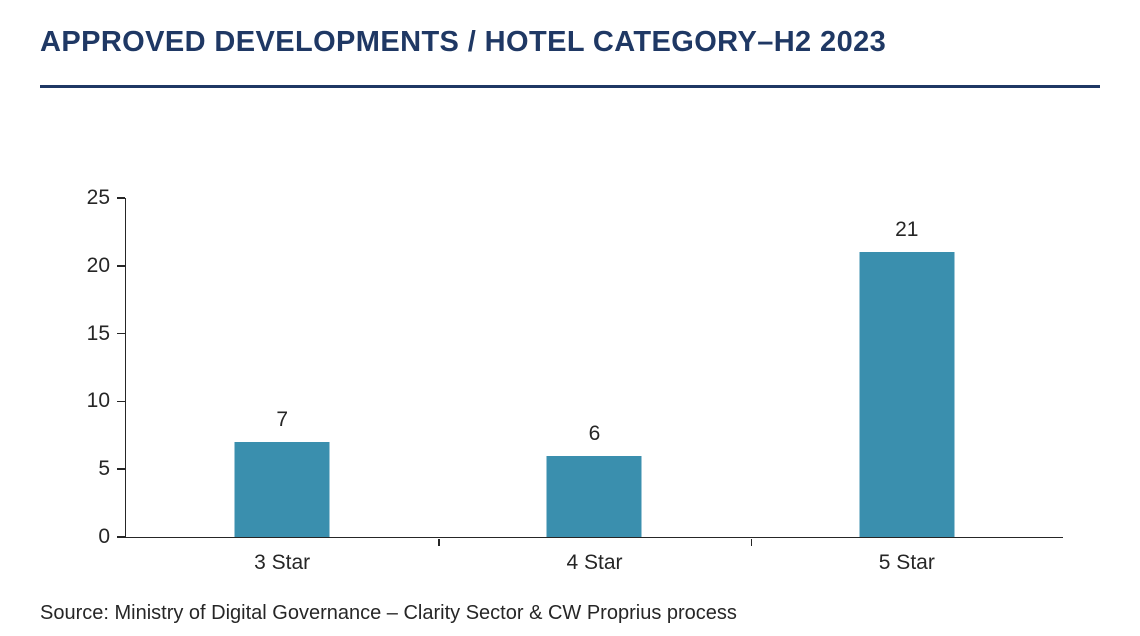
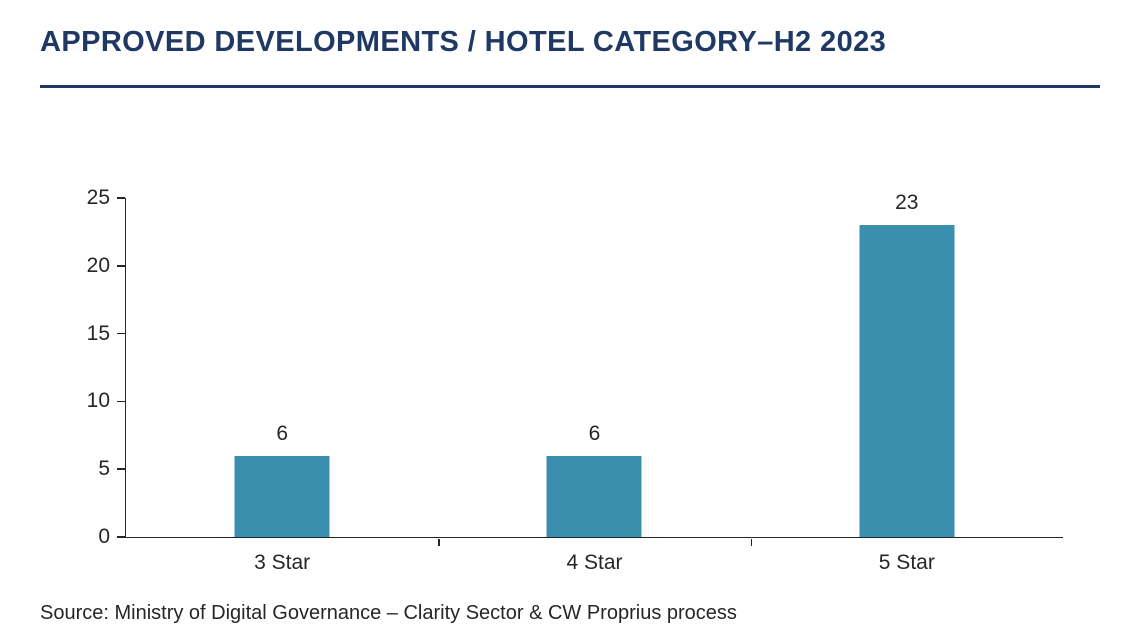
3 Star: 7 -> 6
5 Star: 21 -> 23
